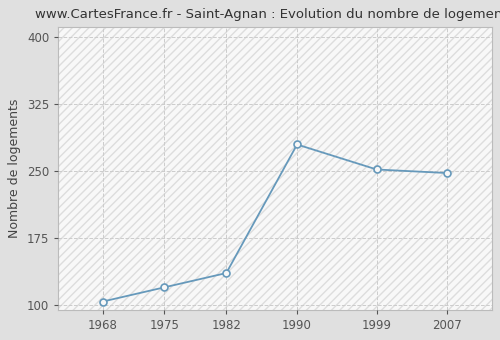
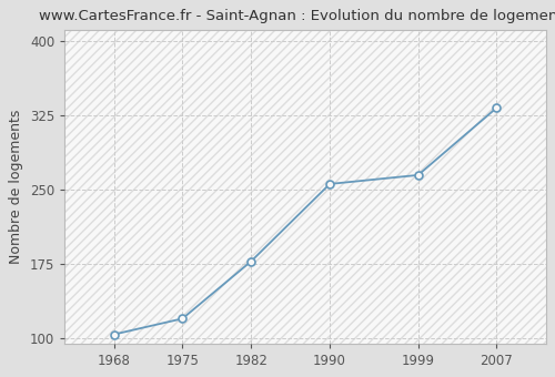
1982: 136 -> 178
1990: 280 -> 256
1999: 252 -> 265
2007: 248 -> 333
